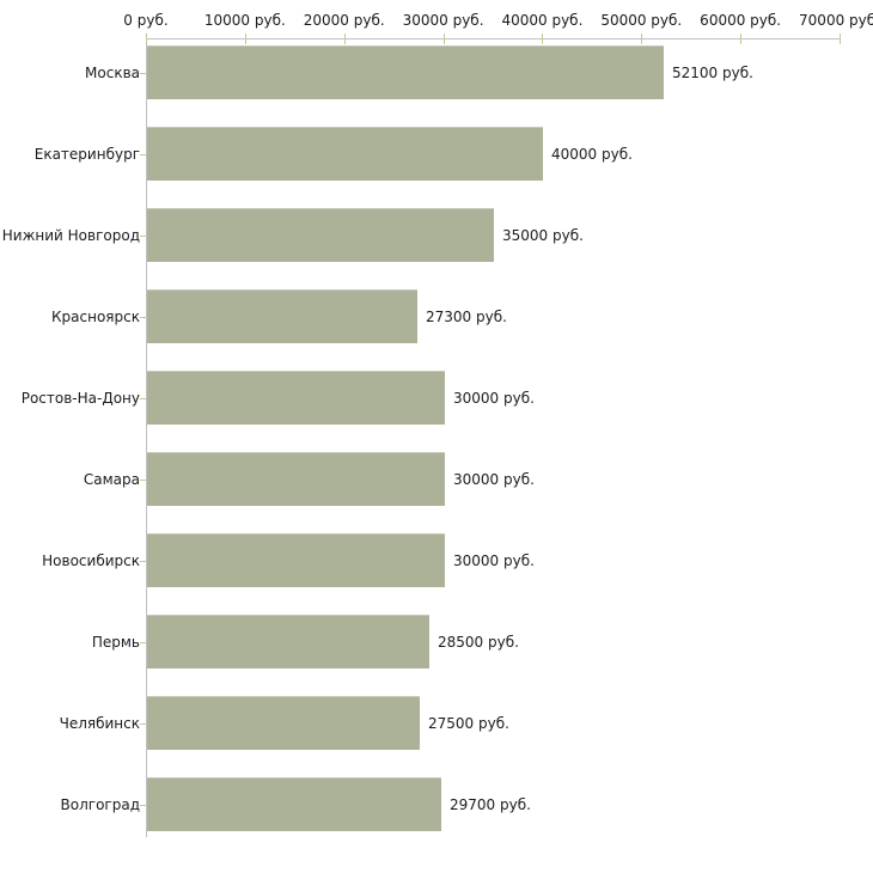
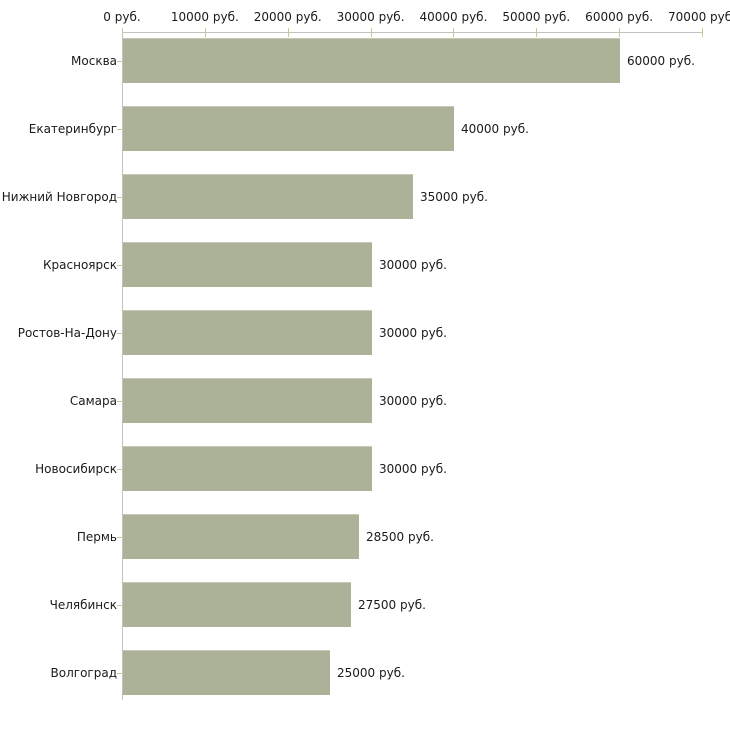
Москва: 52100 -> 60000
Красноярск: 27300 -> 30000
Волгоград: 29700 -> 25000
